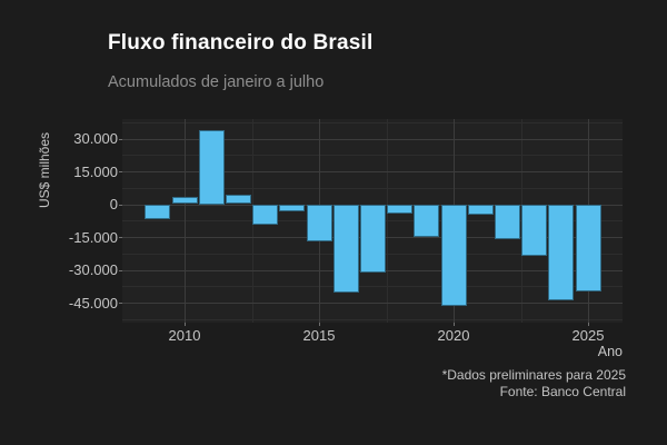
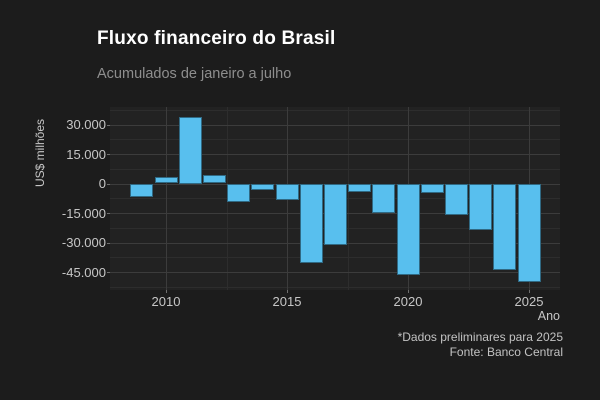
2015: -17000 -> -8000
2025: -40000 -> -50000
